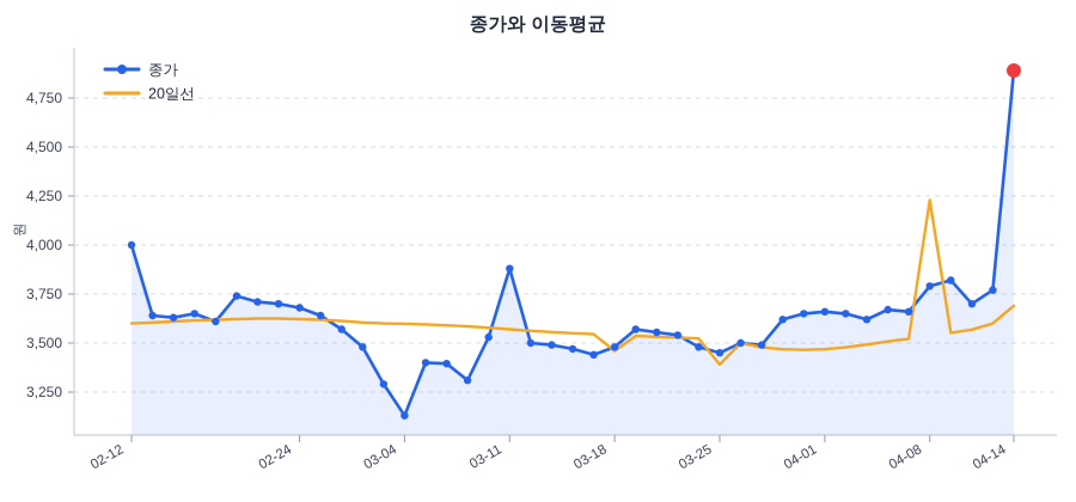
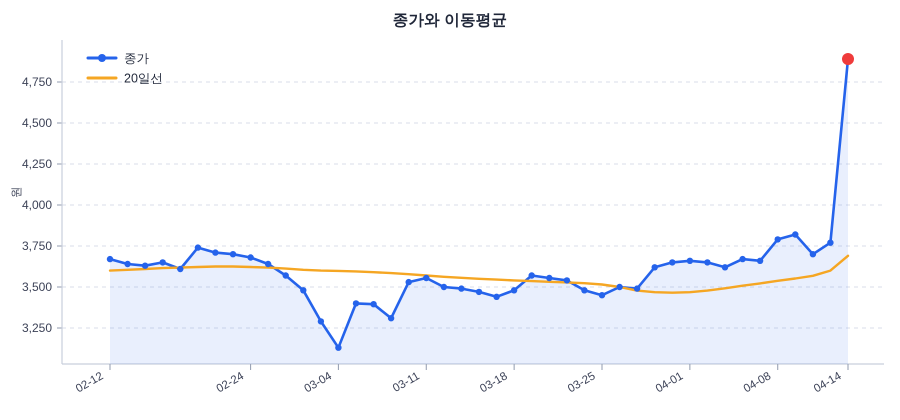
종가/02-12: 4000 -> 3670
종가/03-11: 3880 -> 3560
20일선/03-18: 3460 -> 3540
20일선/03-25: 3390 -> 3520
20일선/04-08: 4230 -> 3540
